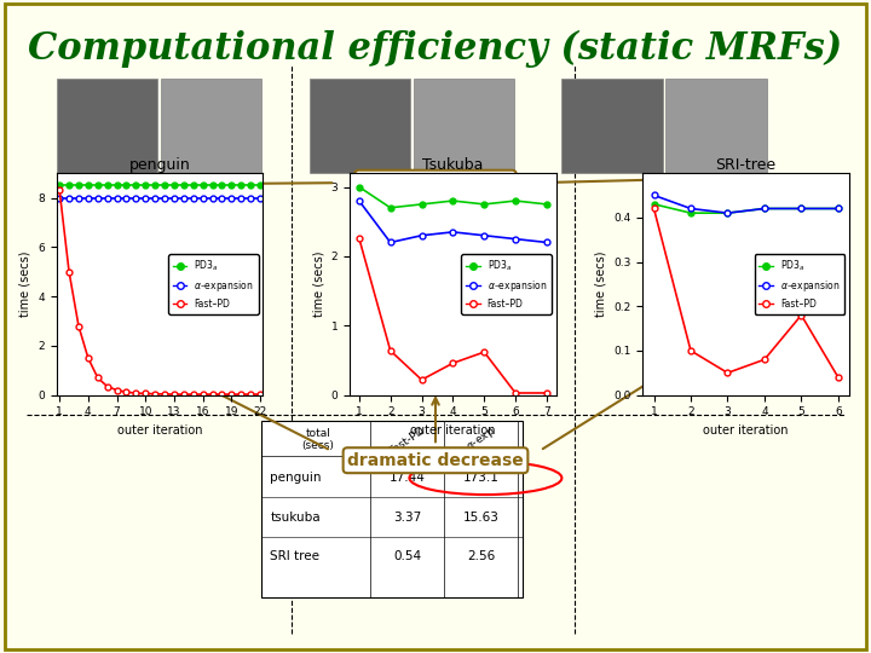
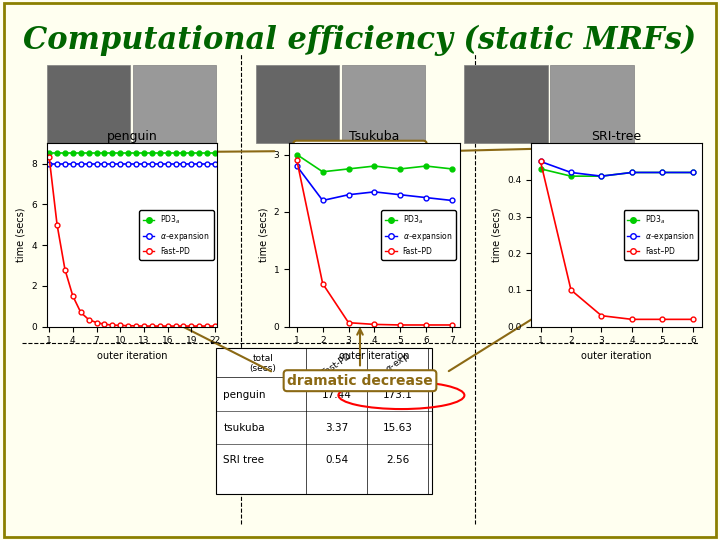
Tsukuba/Fast–PD/1: 2.26 -> 2.90
Tsukuba/Fast–PD/2: 0.64 -> 0.75
Tsukuba/Fast–PD/3: 0.22 -> 0.07
Tsukuba/Fast–PD/4: 0.46 -> 0.04
Tsukuba/Fast–PD/5: 0.62 -> 0.03
SRI-tree/Fast–PD/1: 0.42 -> 0.45
SRI-tree/Fast–PD/3: 0.05 -> 0.03
SRI-tree/Fast–PD/4: 0.08 -> 0.02
SRI-tree/Fast–PD/5: 0.18 -> 0.02
SRI-tree/Fast–PD/6: 0.04 -> 0.02
